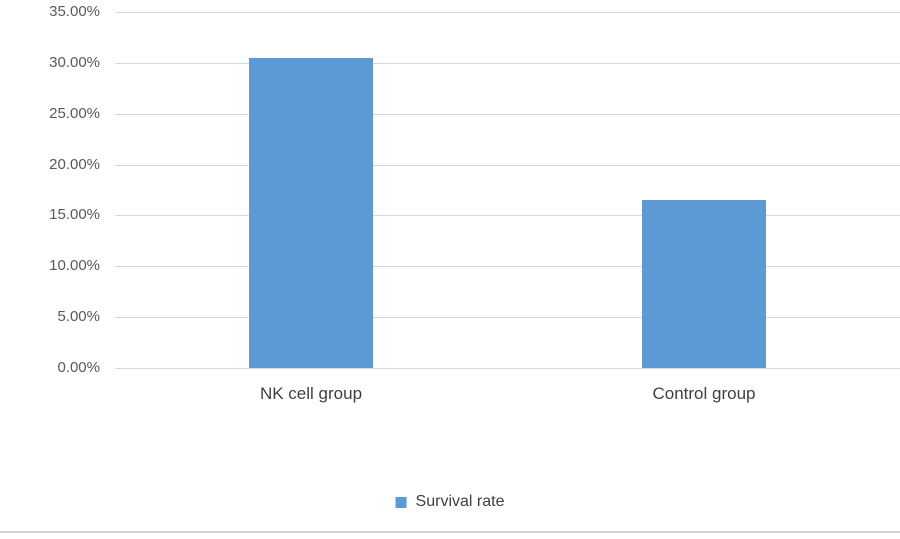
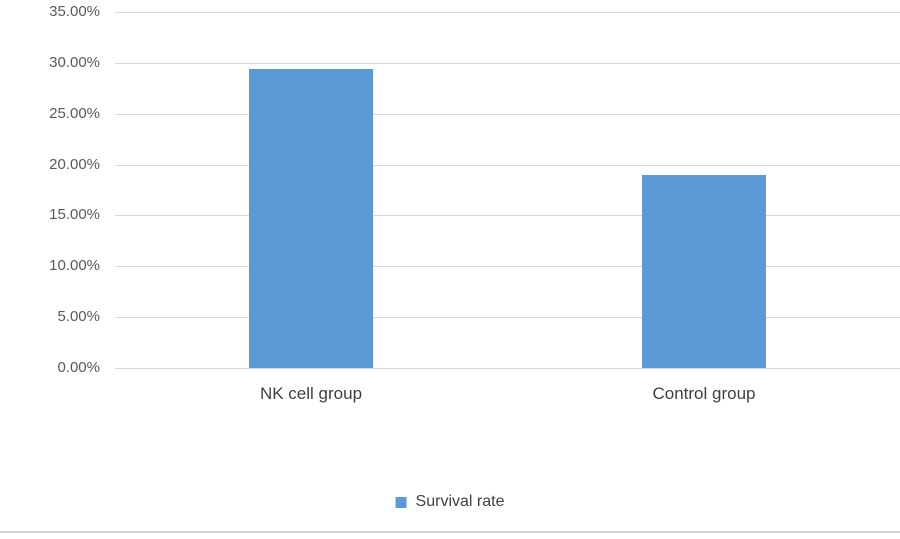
NK cell group: 30.5% -> 29.4%
Control group: 16.5% -> 19.0%
